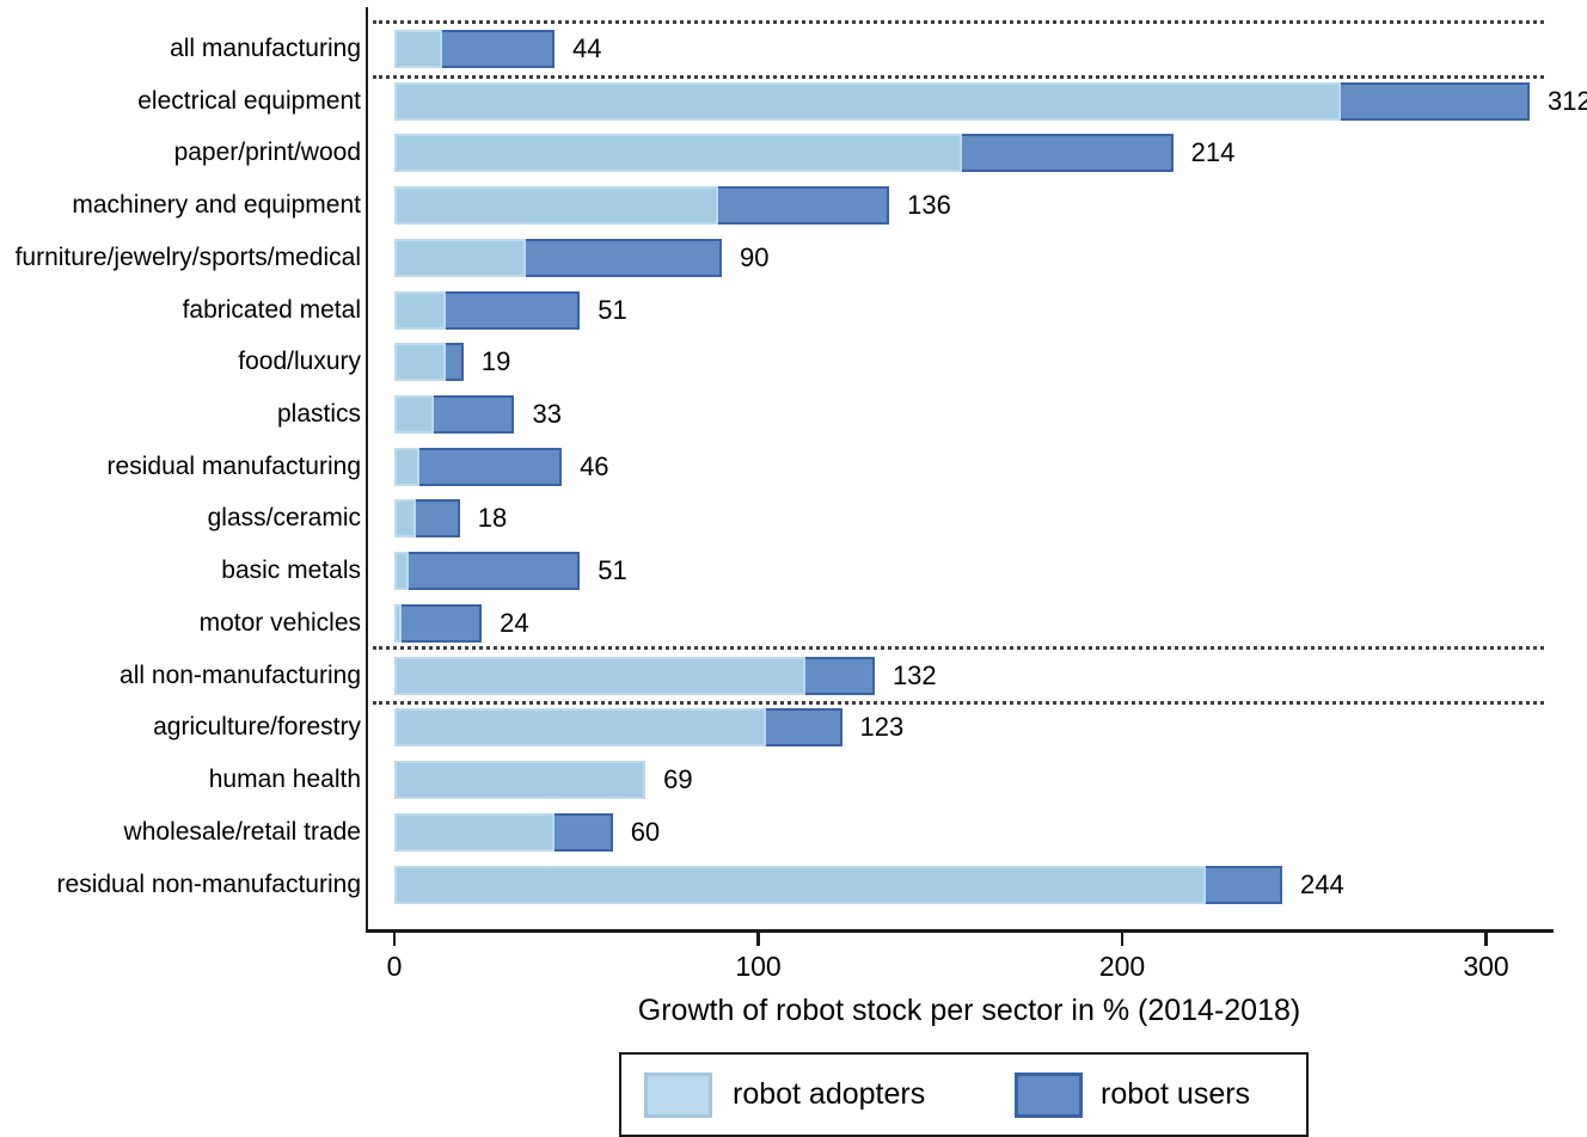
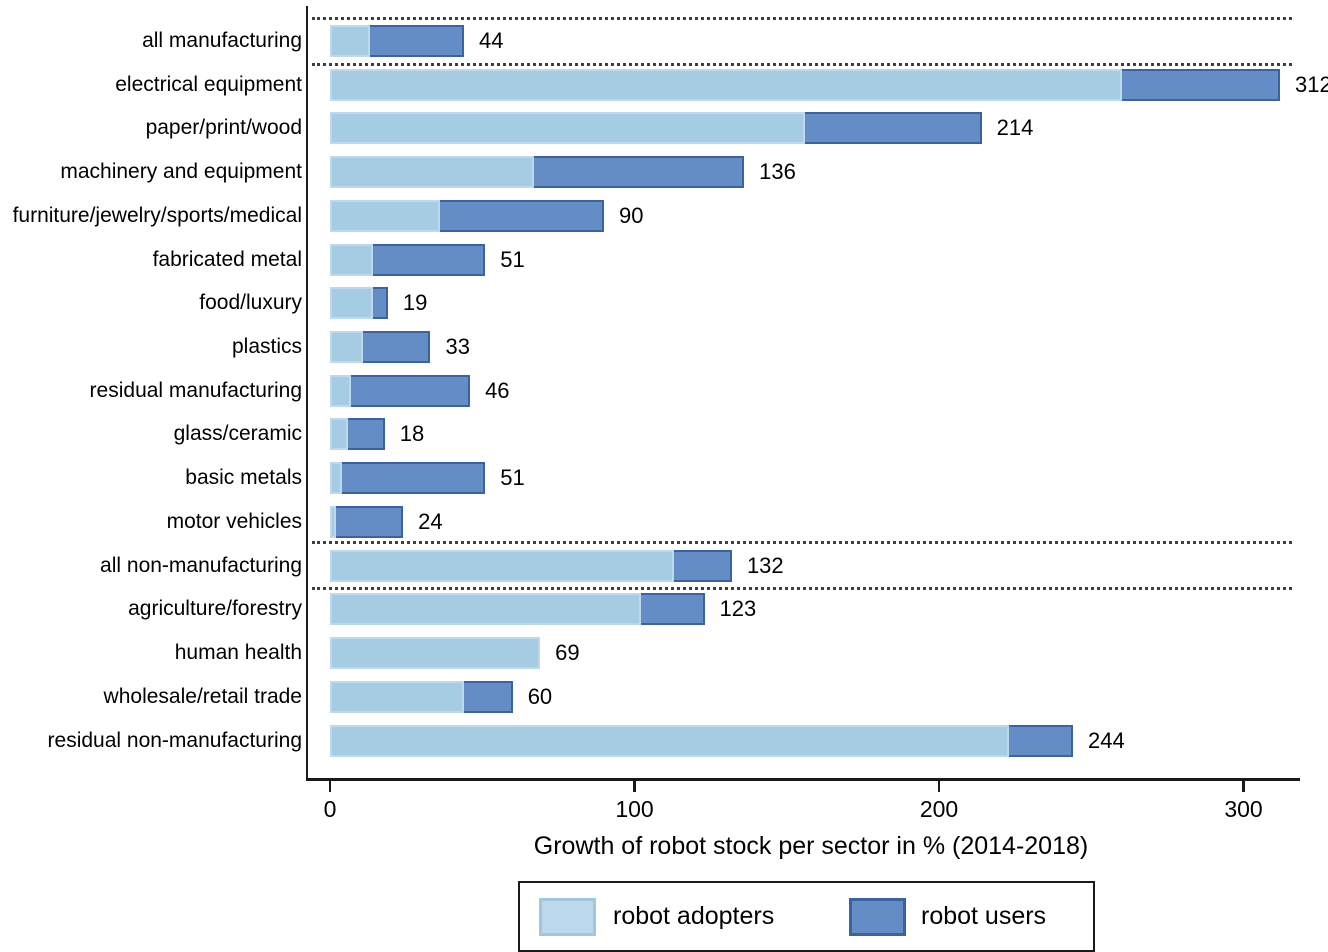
robot adopters/machinery and equipment: 89 -> 67
